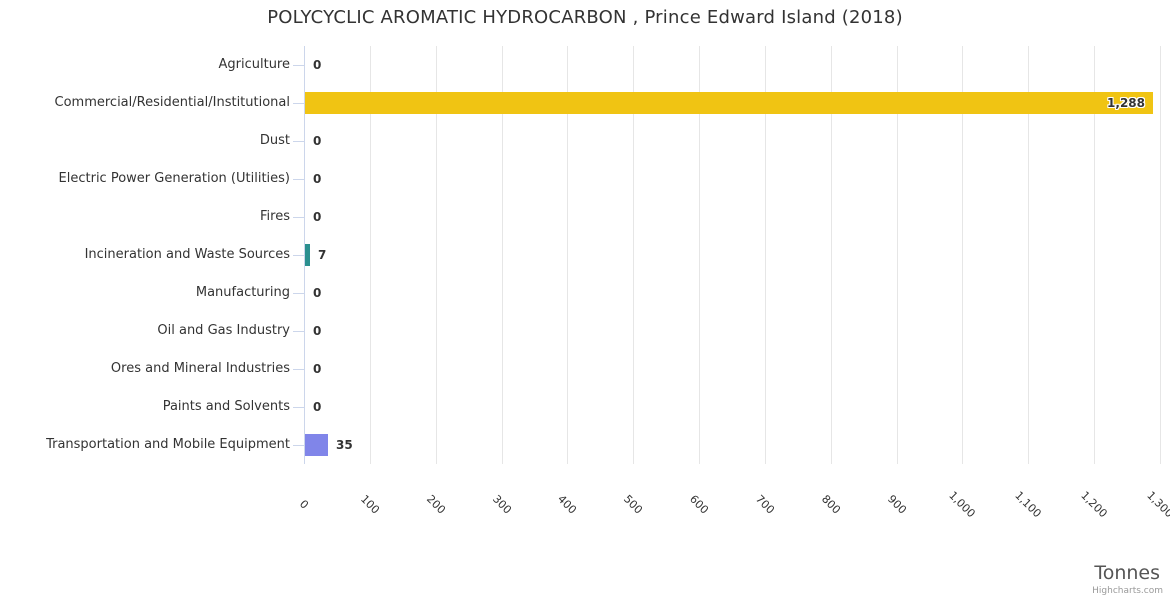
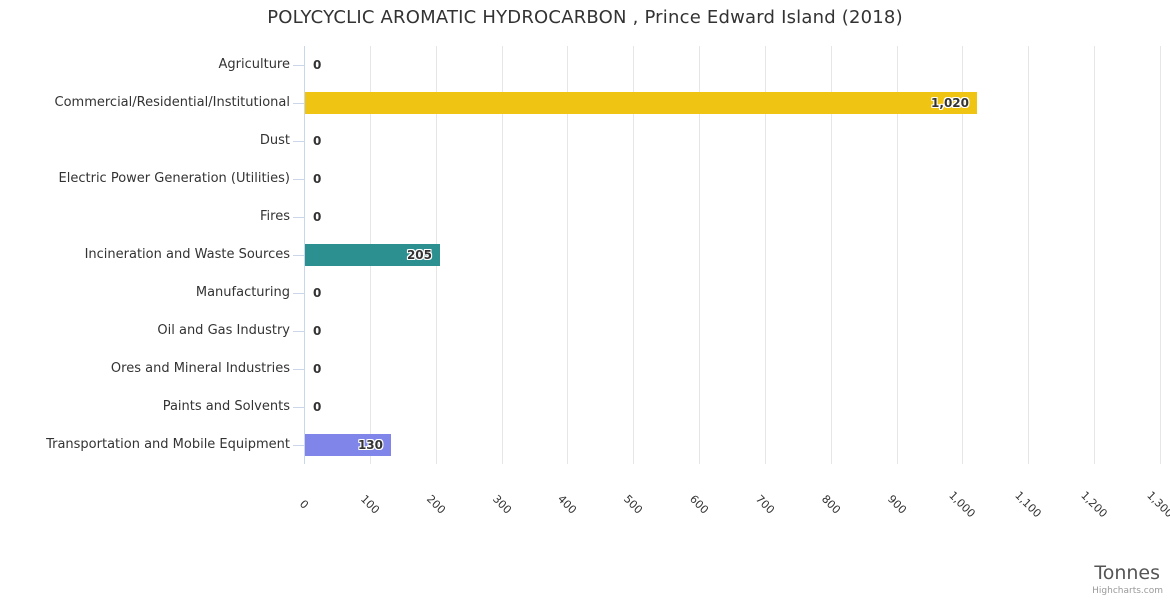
Commercial/Residential/Institutional: 1,288 -> 1,020
Incineration and Waste Sources: 7 -> 205
Transportation and Mobile Equipment: 35 -> 130
